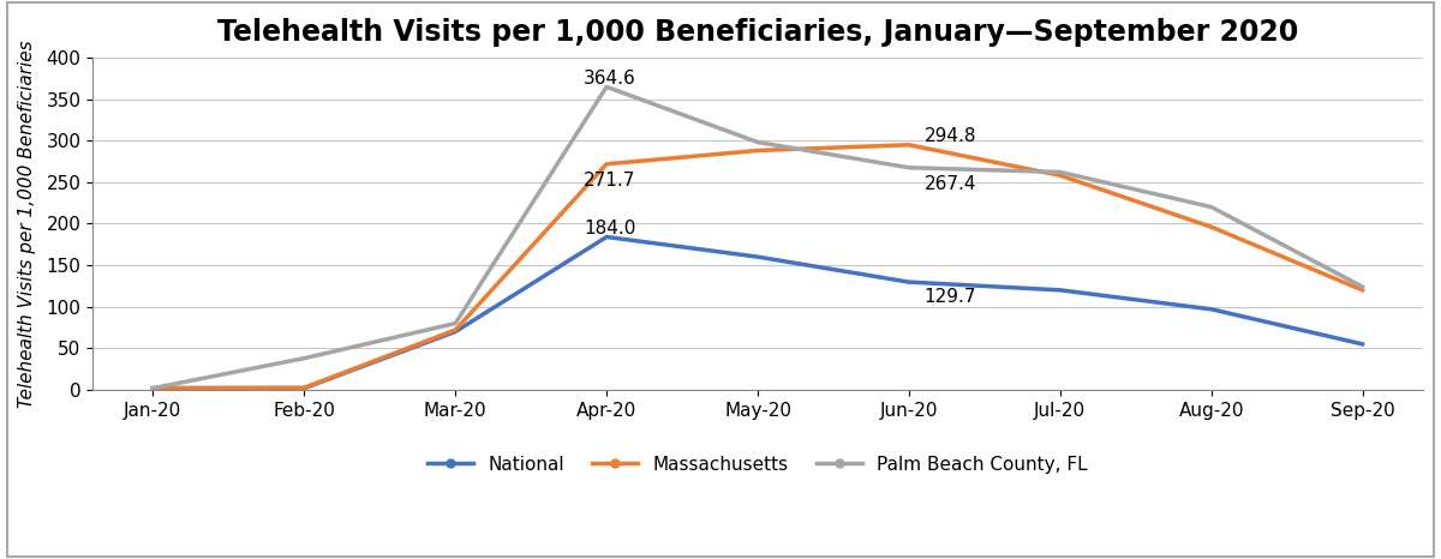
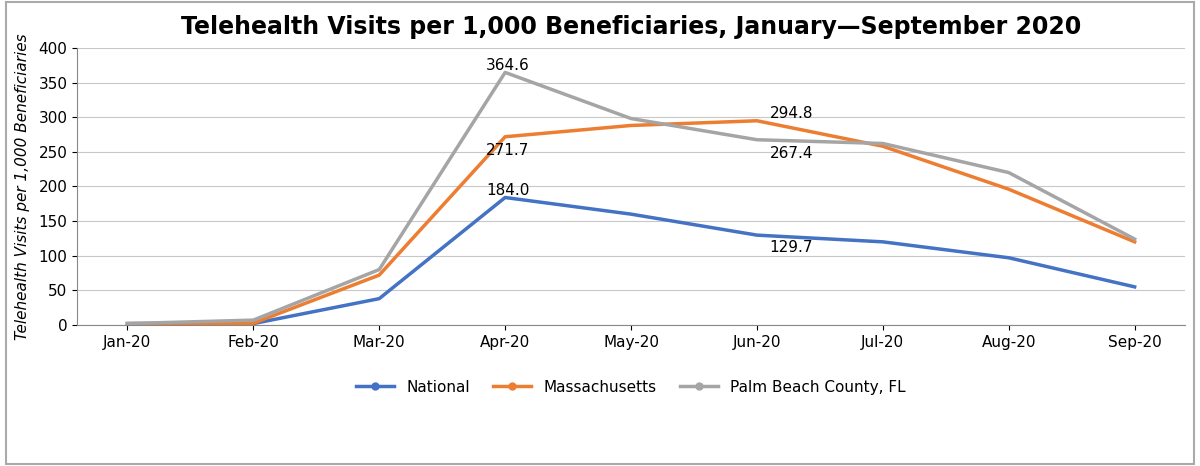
Palm Beach County, FL/Feb-20: 38 -> 7
National/Mar-20: 70 -> 38
